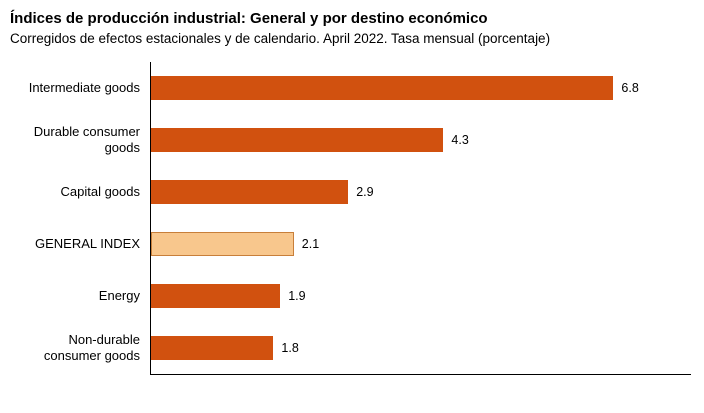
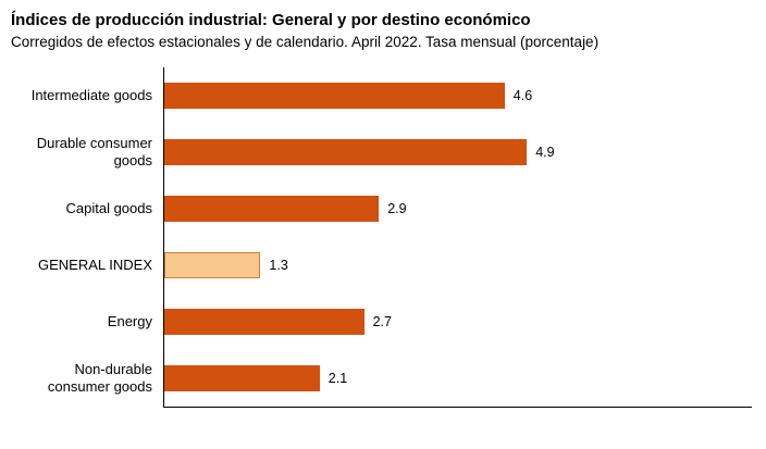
Intermediate goods: 6.8 -> 4.6
Durable consumer goods: 4.3 -> 4.9
GENERAL INDEX: 2.1 -> 1.3
Energy: 1.9 -> 2.7
Non-durable consumer goods: 1.8 -> 2.1
